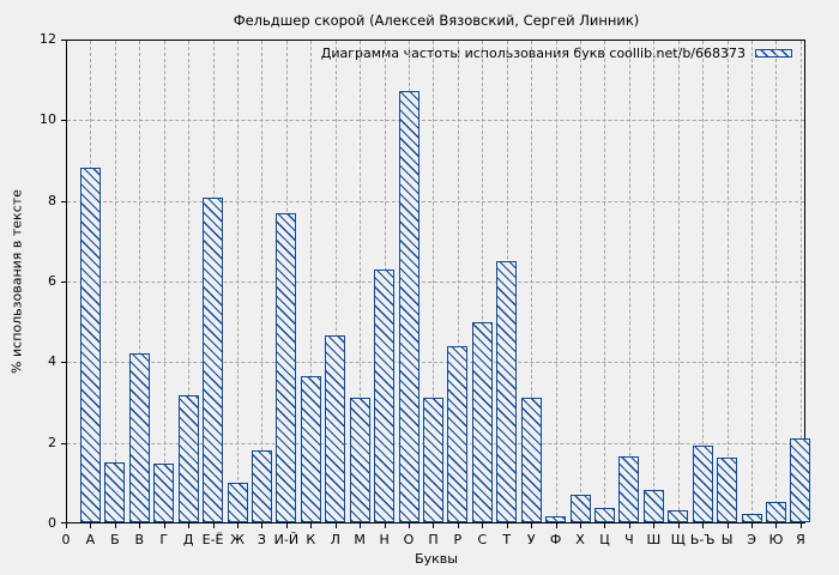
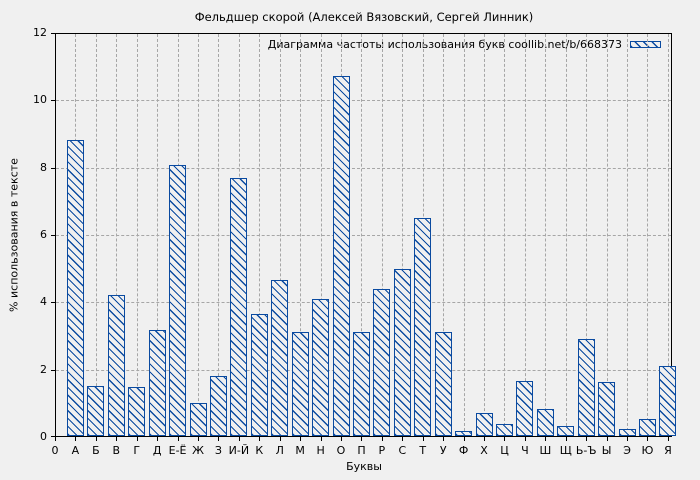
Н: 6.3 -> 4.1
Ь-Ъ: 1.9 -> 2.9
